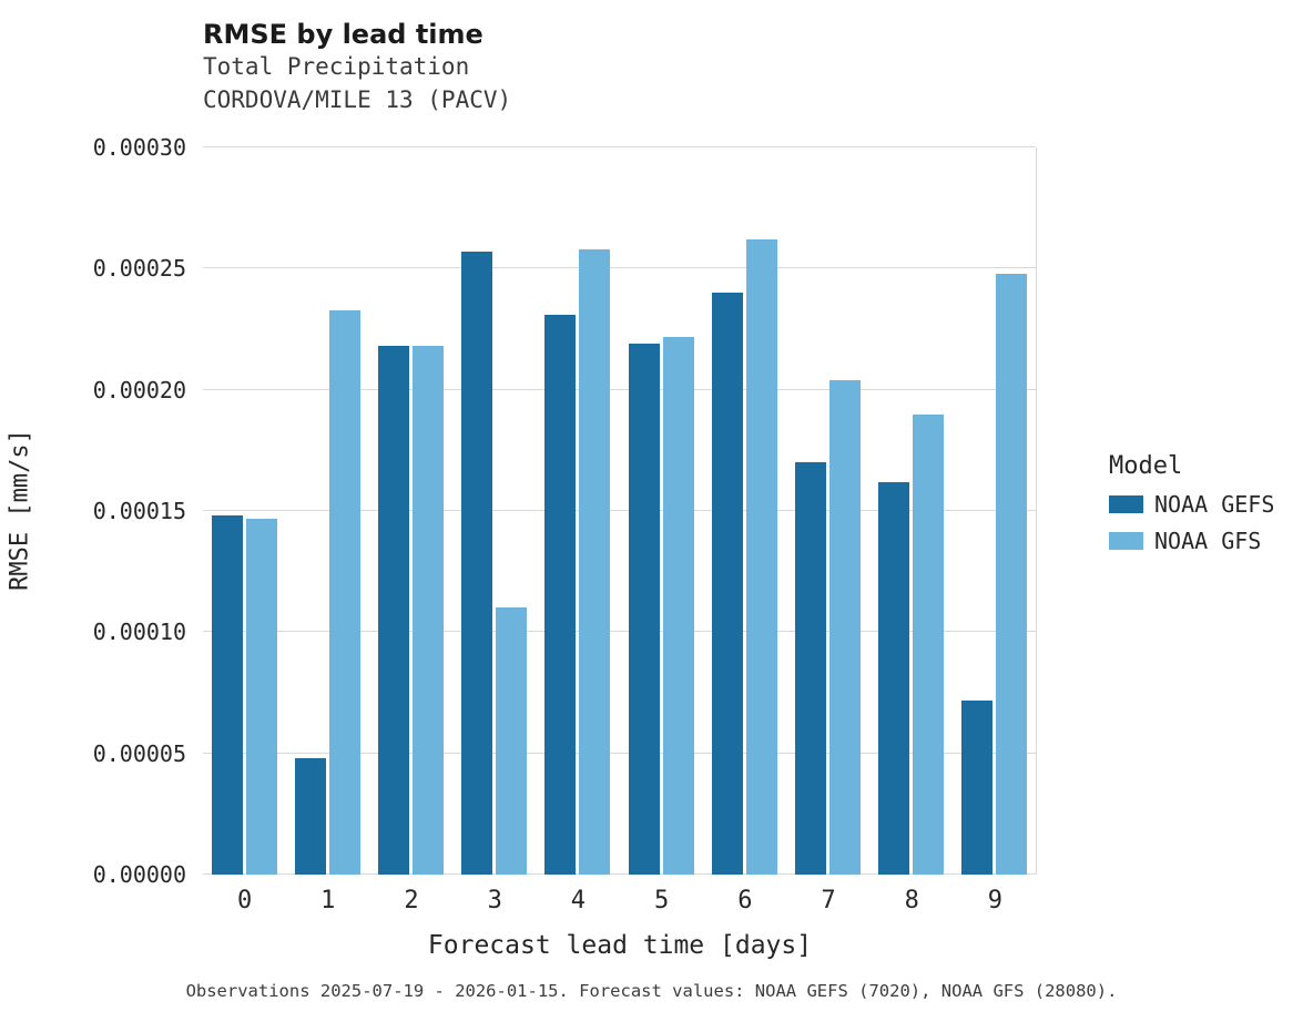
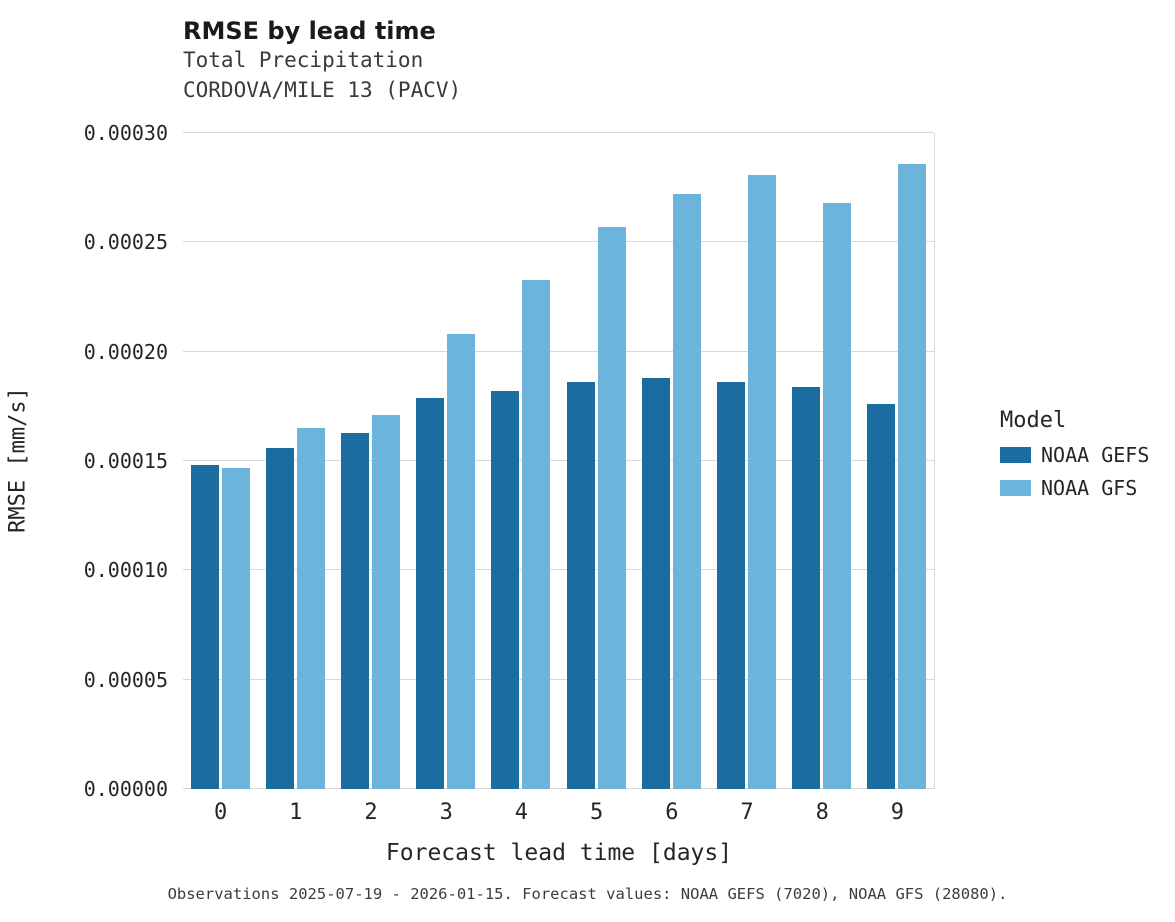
NOAA GEFS/1: 0.000048 -> 0.000156
NOAA GFS/1: 0.000233 -> 0.000165
NOAA GEFS/2: 0.000218 -> 0.000163
NOAA GFS/2: 0.000218 -> 0.000171
NOAA GEFS/3: 0.000257 -> 0.000179
NOAA GFS/3: 0.000110 -> 0.000208
NOAA GEFS/4: 0.000231 -> 0.000182
NOAA GFS/4: 0.000258 -> 0.000233
NOAA GEFS/5: 0.000219 -> 0.000186
NOAA GFS/5: 0.000222 -> 0.000257
NOAA GEFS/6: 0.000240 -> 0.000188
NOAA GFS/6: 0.000262 -> 0.000272
NOAA GEFS/7: 0.000170 -> 0.000186
NOAA GFS/7: 0.000204 -> 0.000281
NOAA GEFS/8: 0.000162 -> 0.000184
NOAA GFS/8: 0.000190 -> 0.000268
NOAA GEFS/9: 0.000072 -> 0.000176
NOAA GFS/9: 0.000248 -> 0.000286
